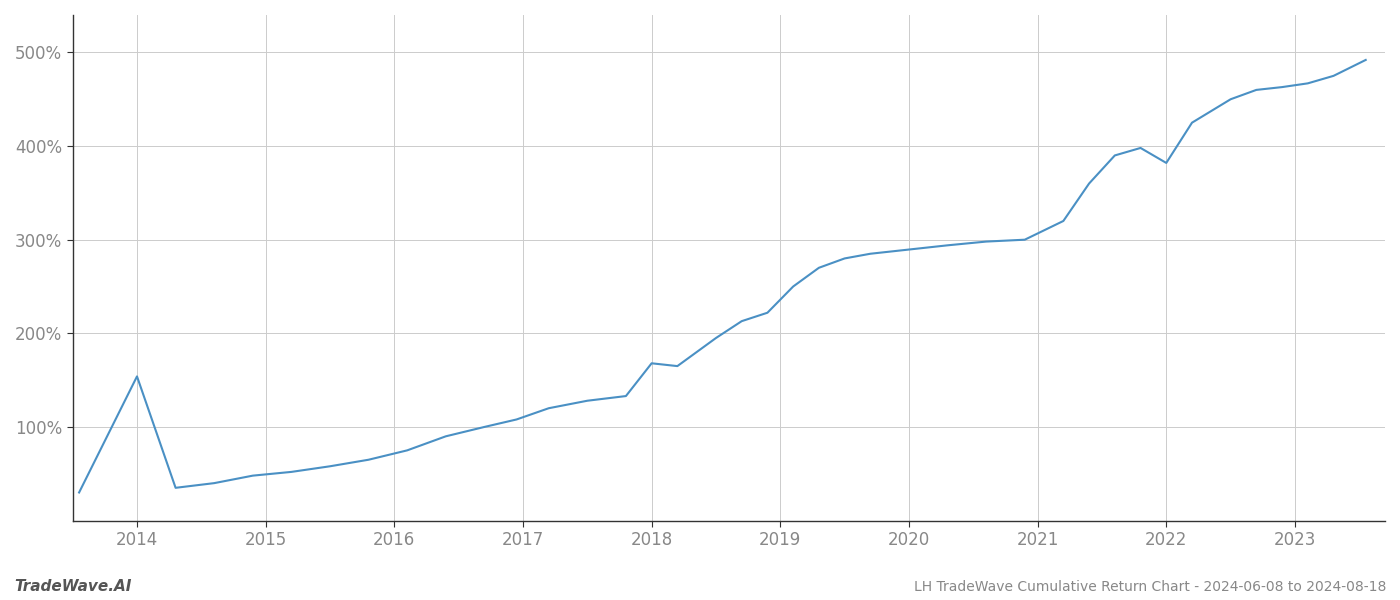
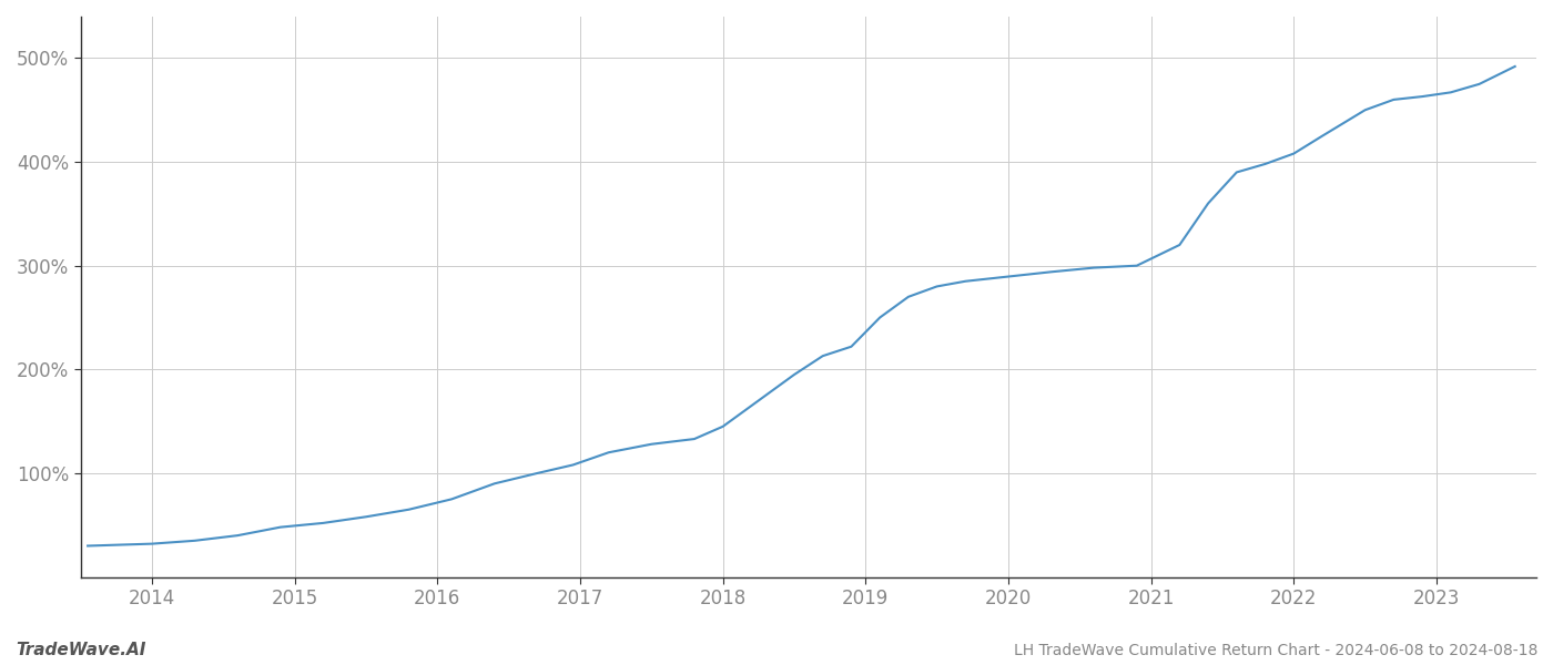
2014: 154% -> 32%
2018: 168% -> 145%
2022: 382% -> 408%
